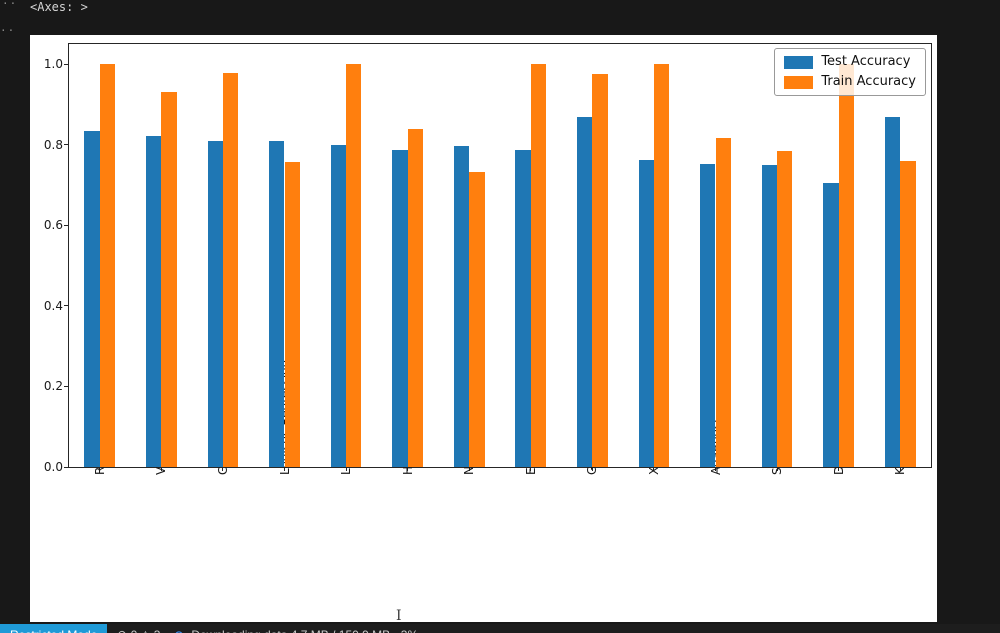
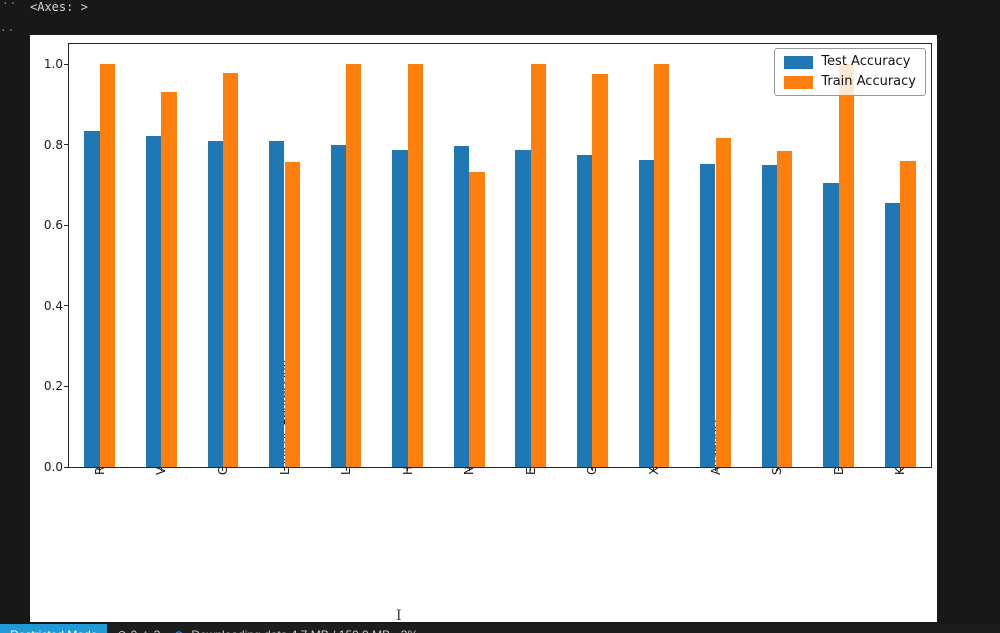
Train Accuracy/Hist Gradient Boosting: 0.84 -> 1.00
Test Accuracy/Gradient Boosting: 0.87 -> 0.77
Test Accuracy/KNN: 0.87 -> 0.66
